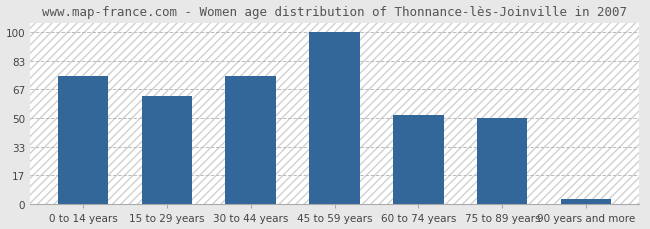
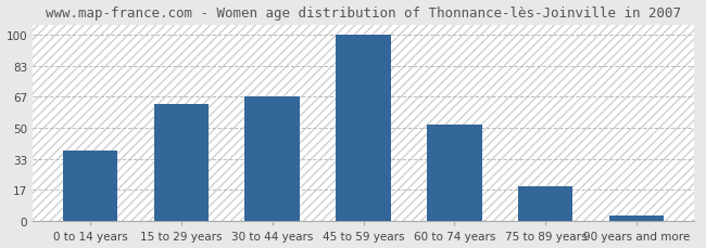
0 to 14 years: 74 -> 38
30 to 44 years: 74 -> 67
75 to 89 years: 50 -> 19
